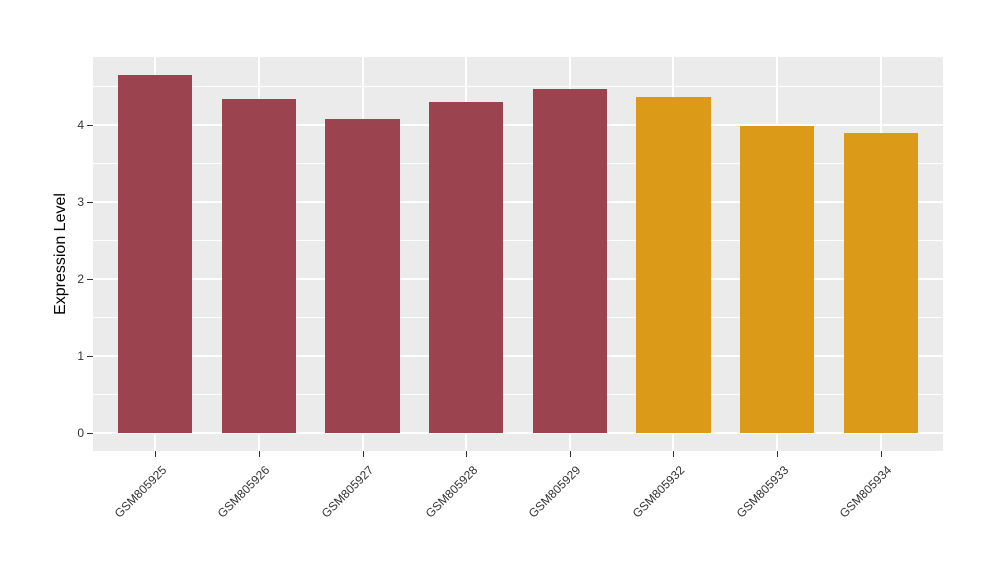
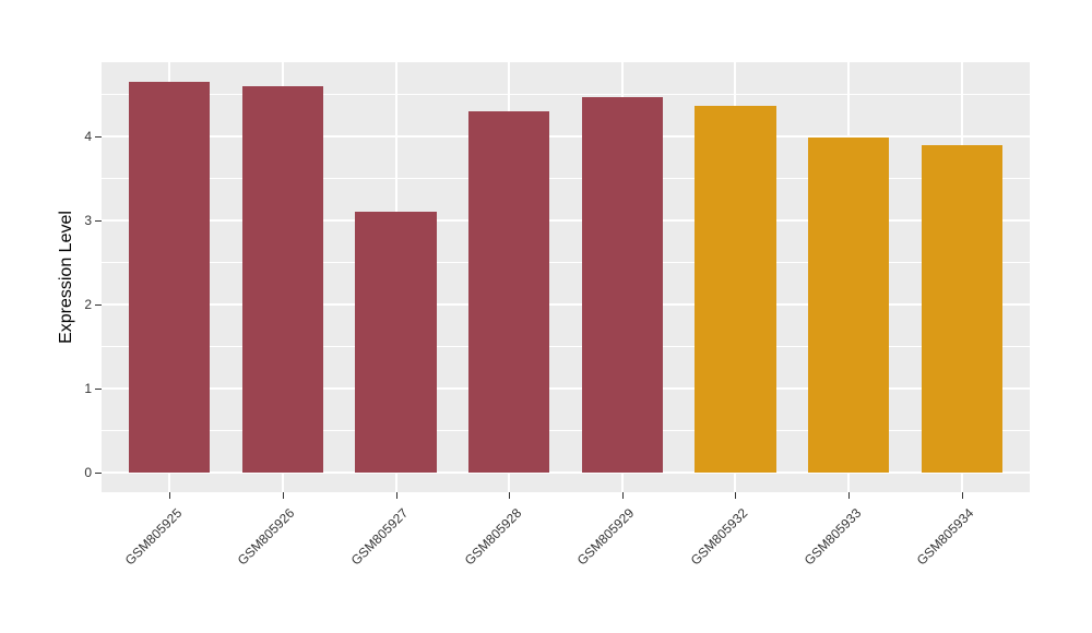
GSM805926: 4.3 -> 4.6
GSM805927: 4.1 -> 3.1
